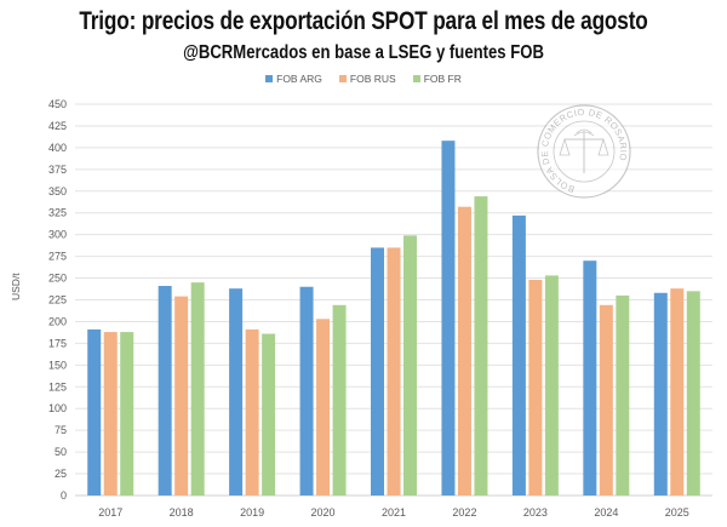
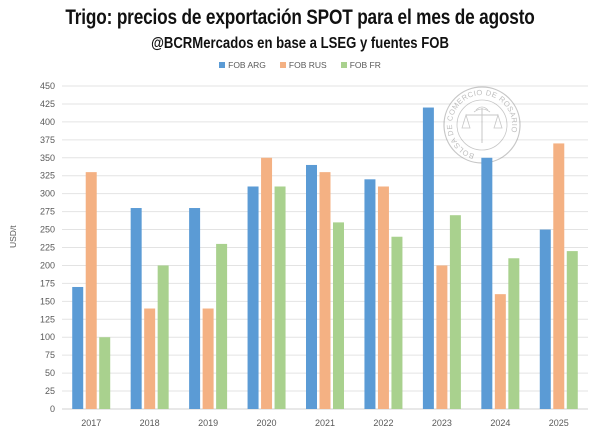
FOB ARG/2017: 190 -> 170
FOB RUS/2017: 190 -> 330
FOB FR/2017: 190 -> 100
FOB ARG/2018: 240 -> 280
FOB RUS/2018: 230 -> 140
FOB FR/2018: 240 -> 200
FOB ARG/2019: 240 -> 280
FOB RUS/2019: 190 -> 140
FOB FR/2019: 190 -> 230
FOB ARG/2020: 240 -> 310
FOB RUS/2020: 200 -> 350
FOB FR/2020: 220 -> 310
FOB ARG/2021: 280 -> 340
FOB RUS/2021: 280 -> 330
FOB FR/2021: 300 -> 260
FOB ARG/2022: 410 -> 320
FOB RUS/2022: 330 -> 310
FOB FR/2022: 340 -> 240
FOB ARG/2023: 320 -> 420
FOB RUS/2023: 250 -> 200
FOB FR/2023: 250 -> 270
FOB ARG/2024: 270 -> 350
FOB RUS/2024: 220 -> 160
FOB FR/2024: 230 -> 210
FOB ARG/2025: 230 -> 250
FOB RUS/2025: 240 -> 370
FOB FR/2025: 240 -> 220
